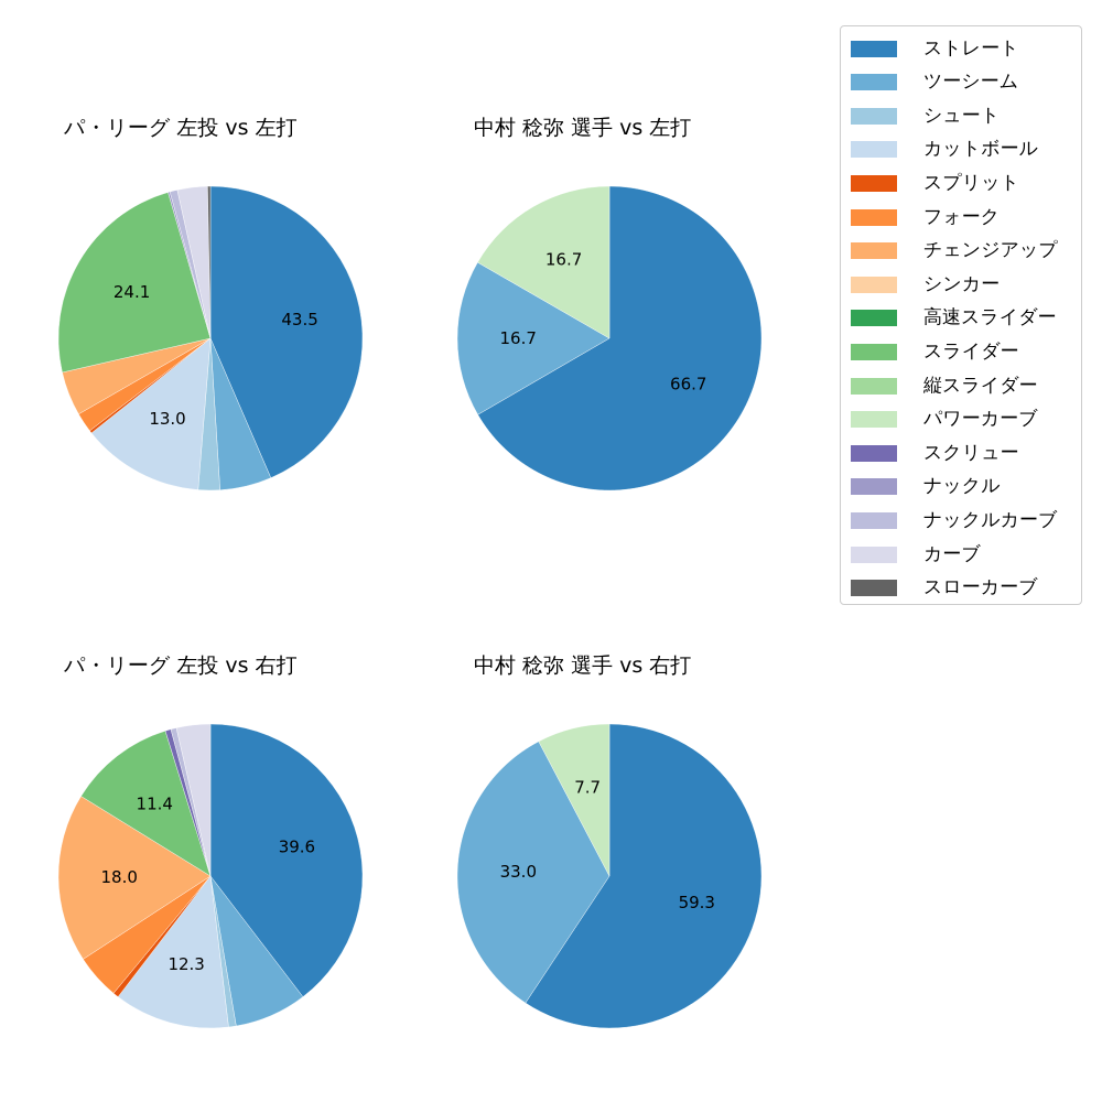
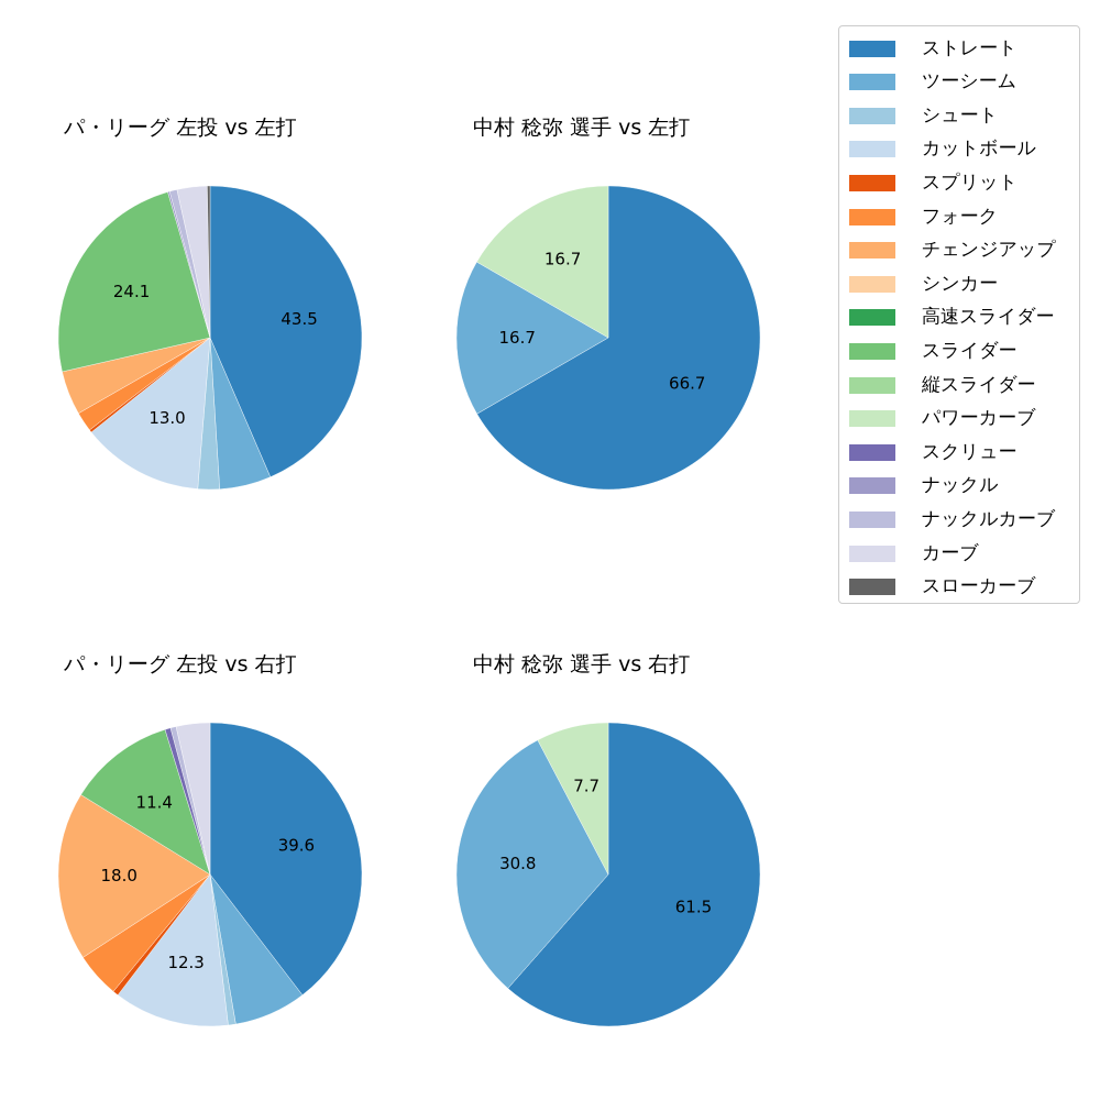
中村 稔弥 選手 vs 右打/ストレート: 59.3 -> 61.5
中村 稔弥 選手 vs 右打/ツーシーム: 33.0 -> 30.8
